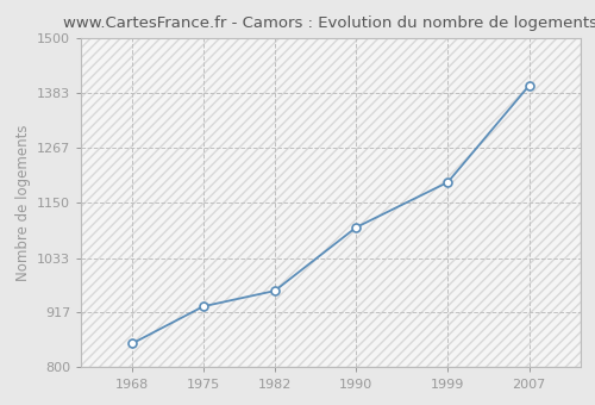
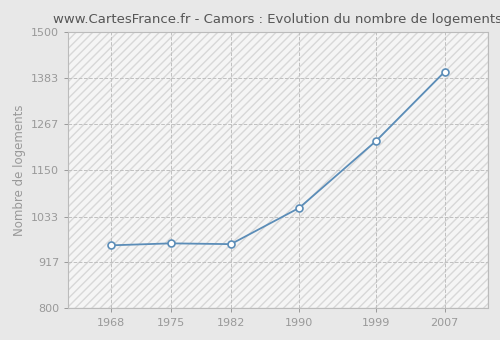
1968: 851 -> 960
1975: 930 -> 965
1990: 1098 -> 1055
1999: 1194 -> 1225
